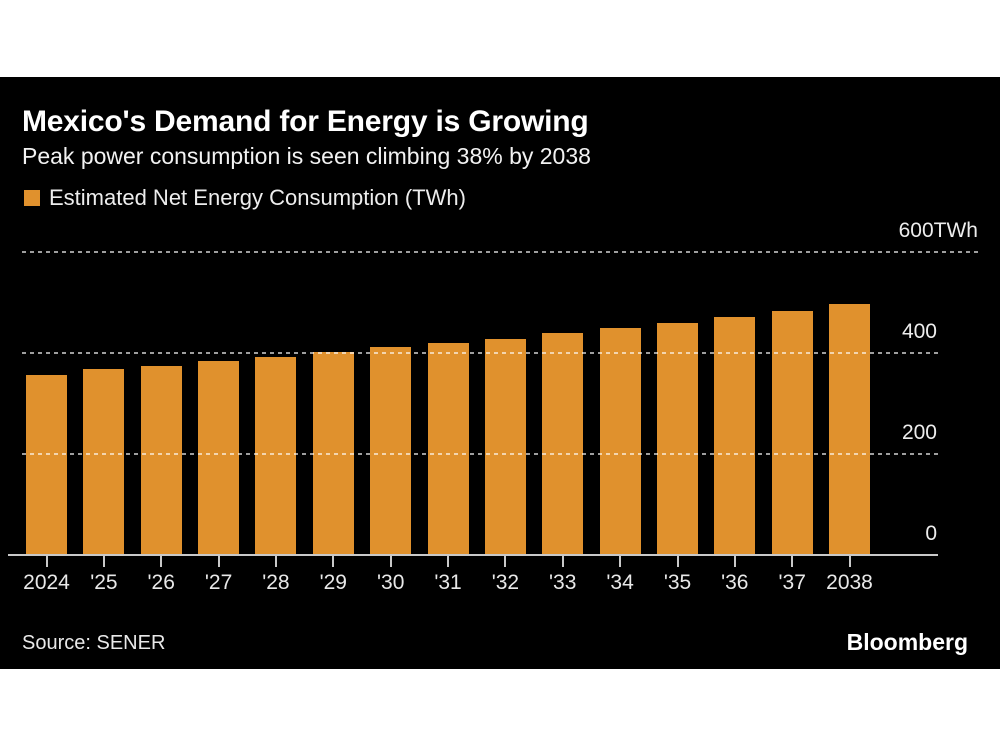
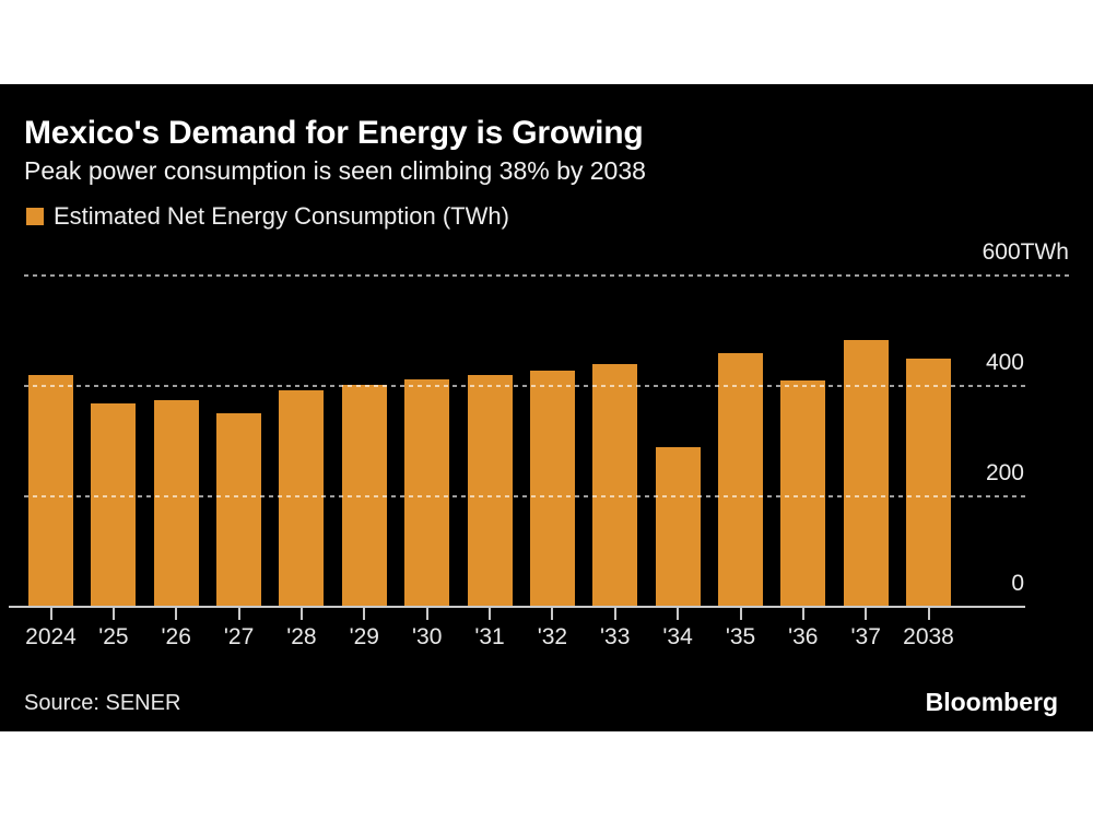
2024: 360 -> 420
'27: 380 -> 350
'34: 450 -> 290
'36: 470 -> 410
2038: 500 -> 450
